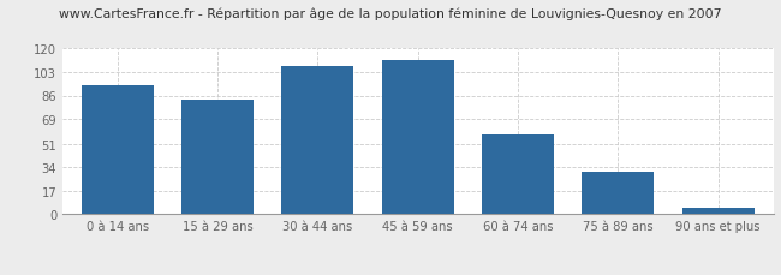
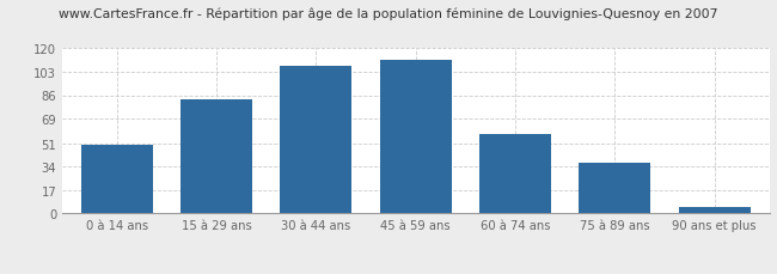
0 à 14 ans: 93 -> 50
75 à 89 ans: 31 -> 37
